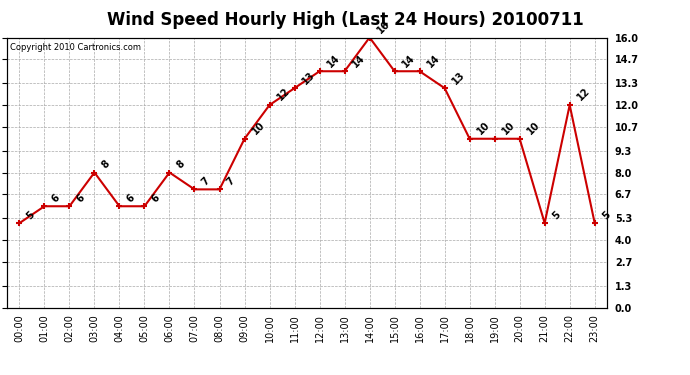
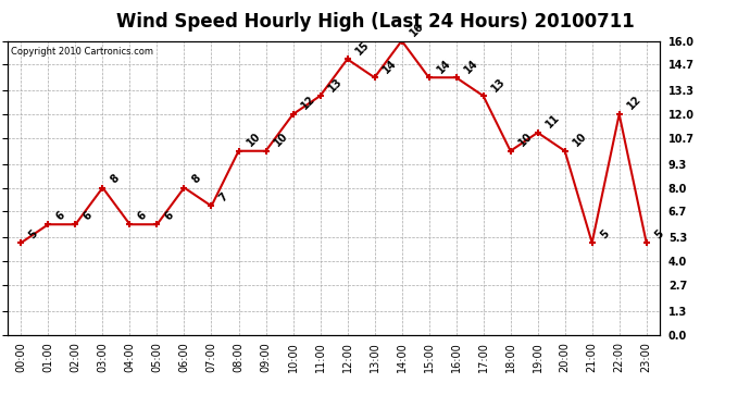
08:00: 7 -> 10
12:00: 14 -> 15
19:00: 10 -> 11
